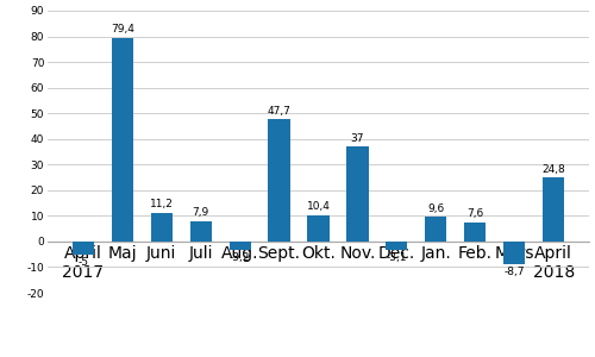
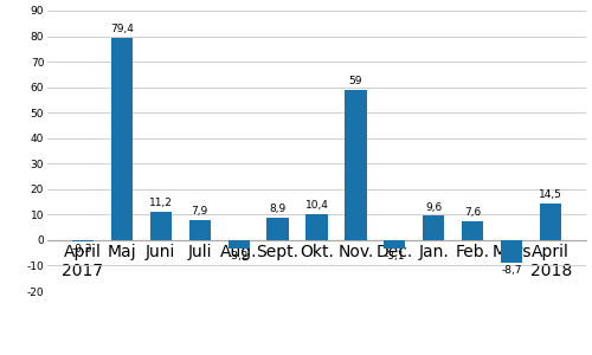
April 2017: -5.0 -> -0.3
Sept.: 47,7 -> 8,9
Nov.: 37 -> 59
April 2018: 24,8 -> 14,5
